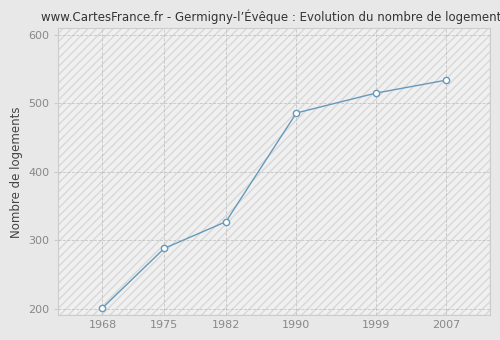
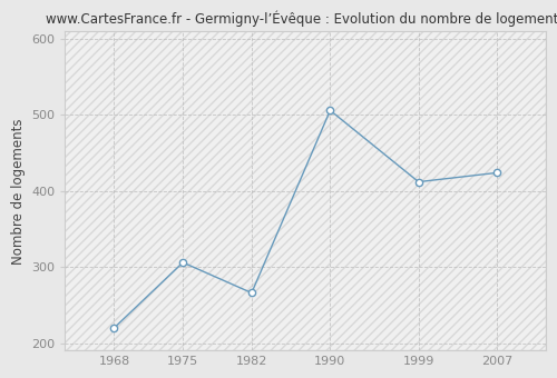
1968: 201 -> 220
1975: 288 -> 306
1982: 327 -> 266
1990: 486 -> 506
1999: 515 -> 412
2007: 534 -> 424
